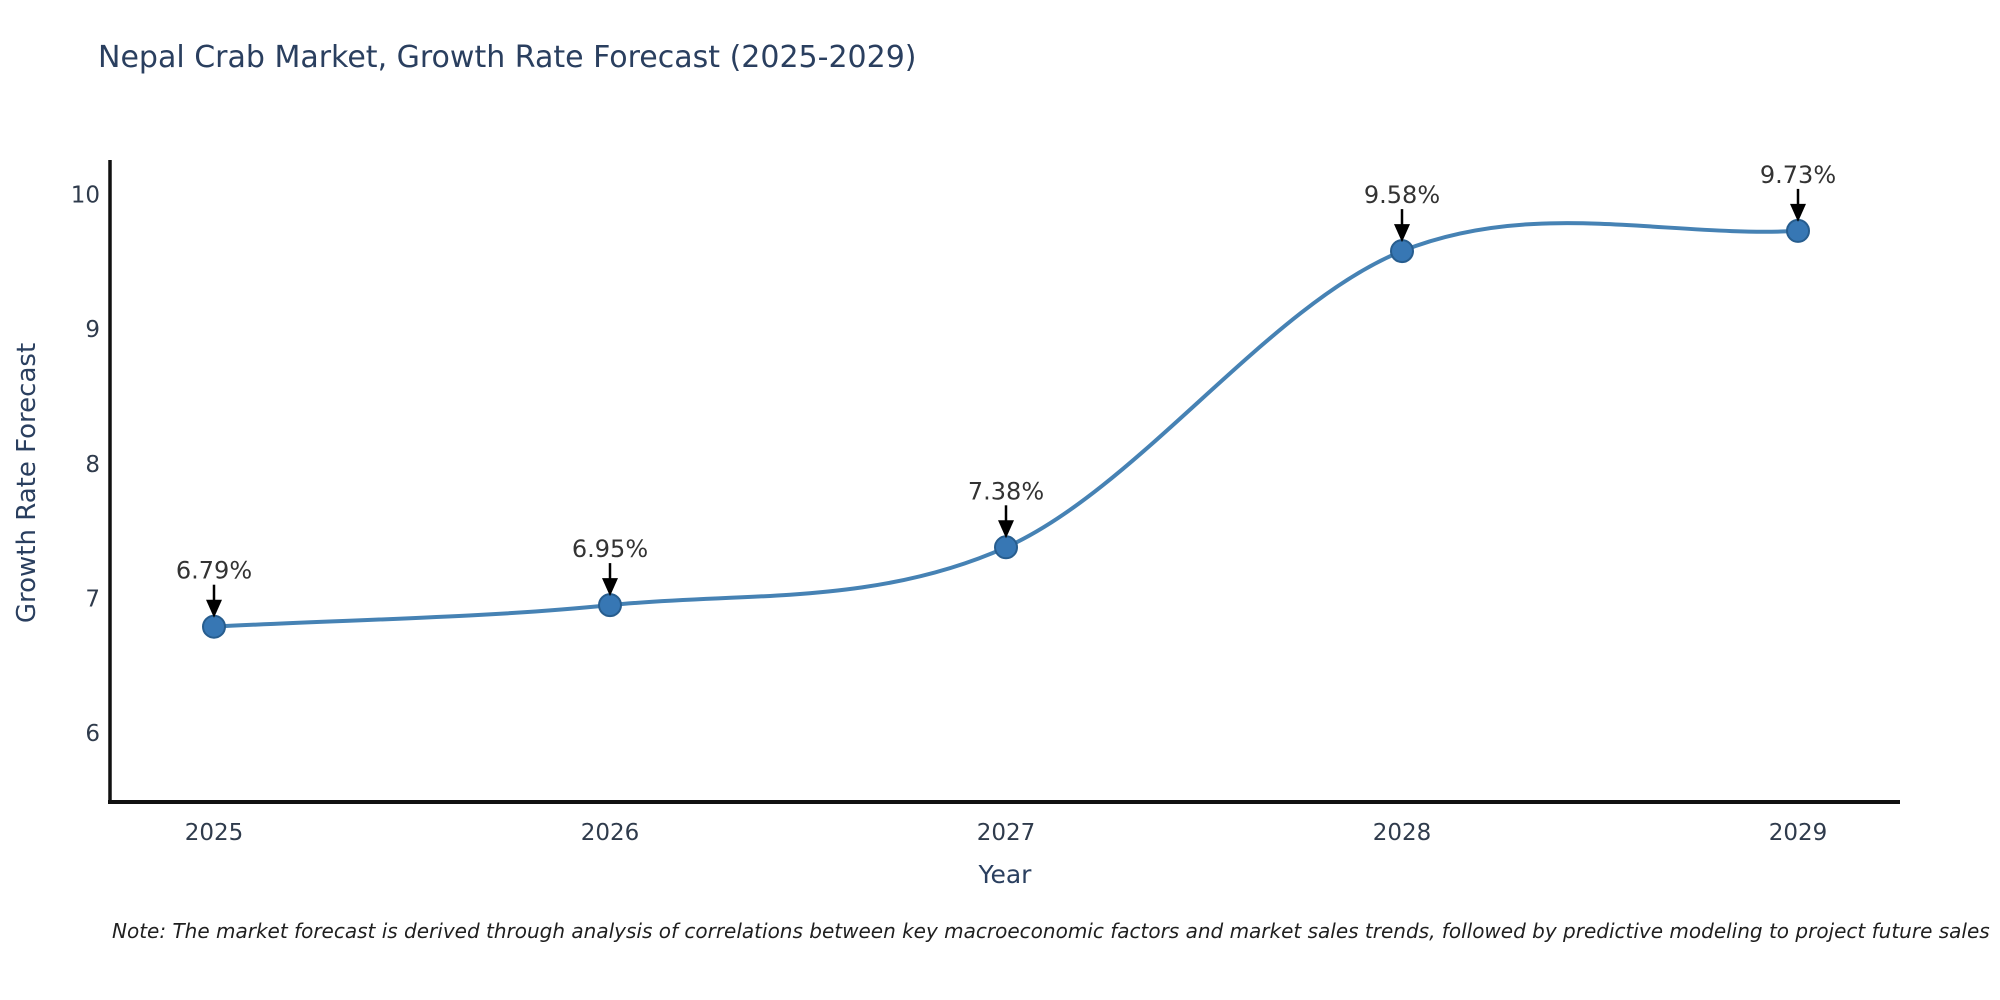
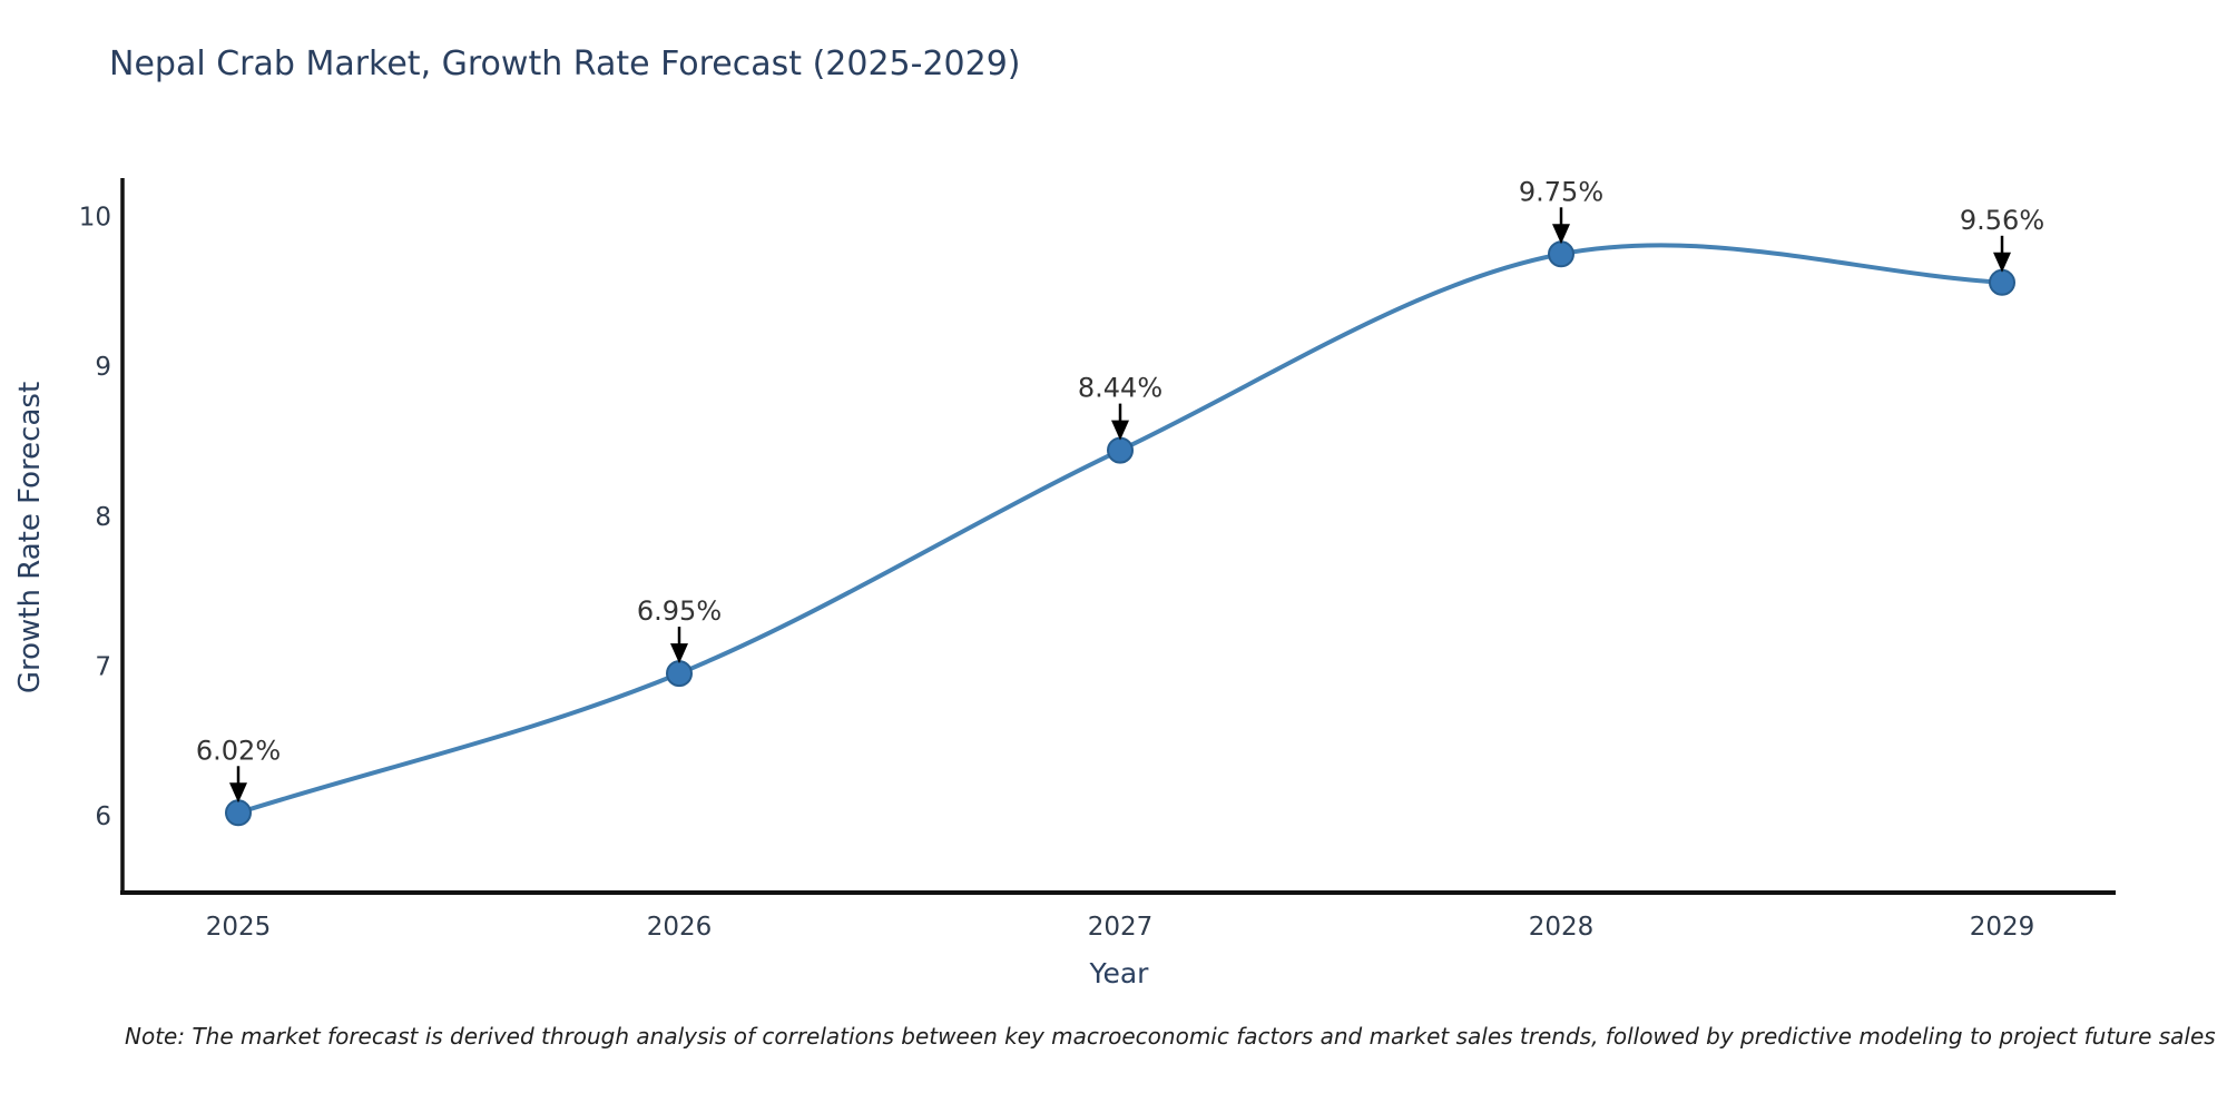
2025: 6.79% -> 6.02%
2027: 7.38% -> 8.44%
2028: 9.58% -> 9.75%
2029: 9.73% -> 9.56%
